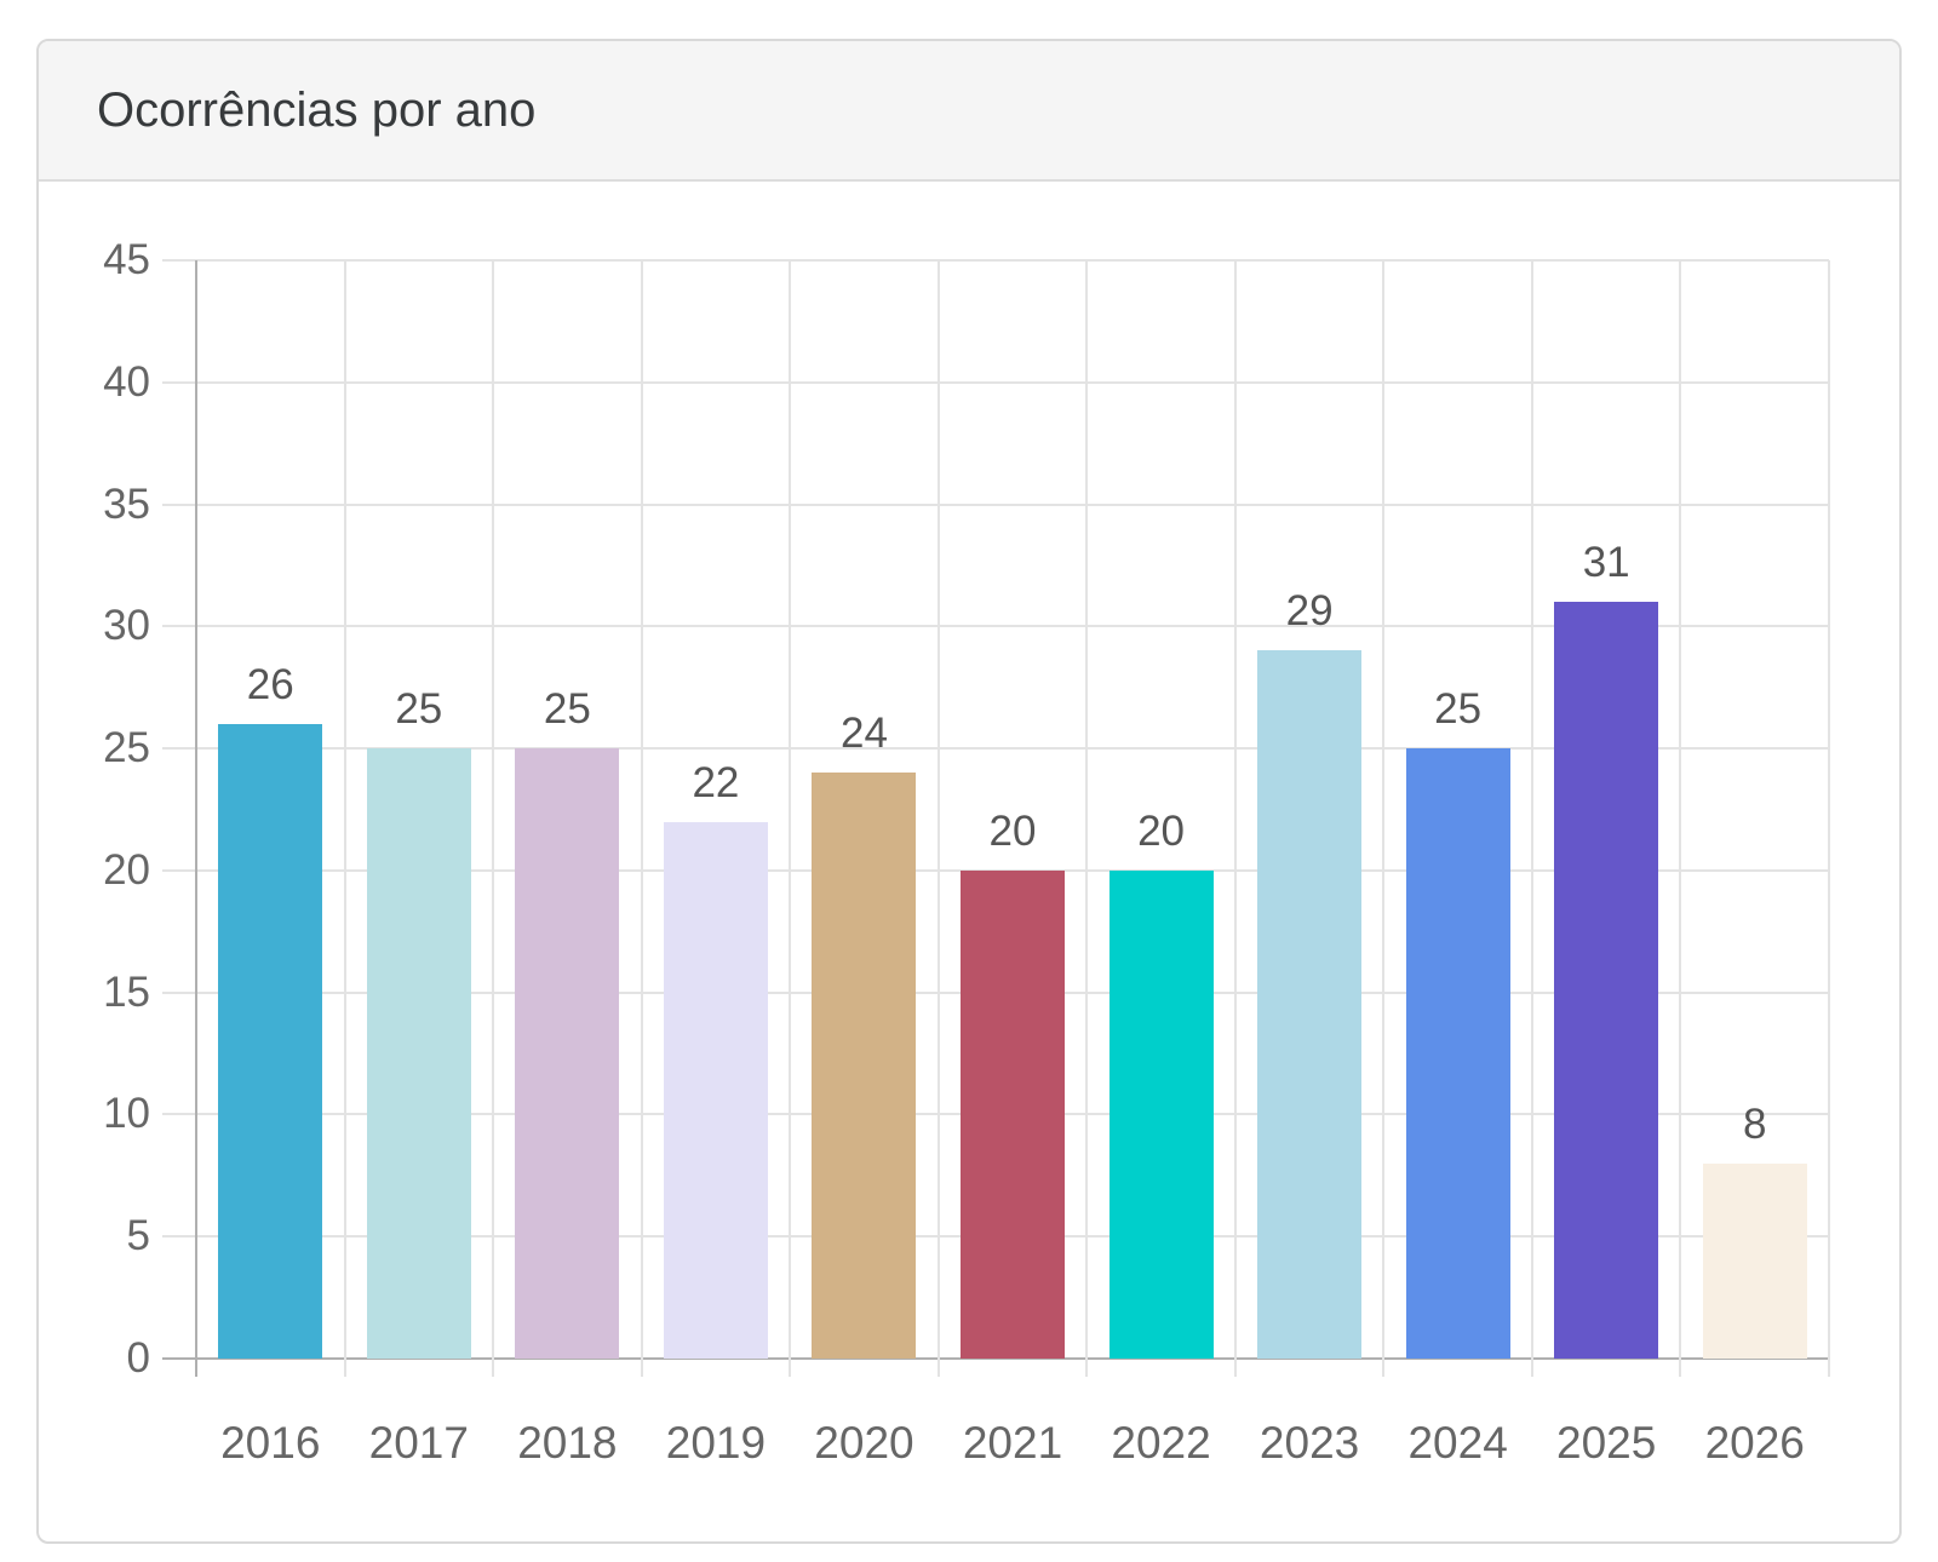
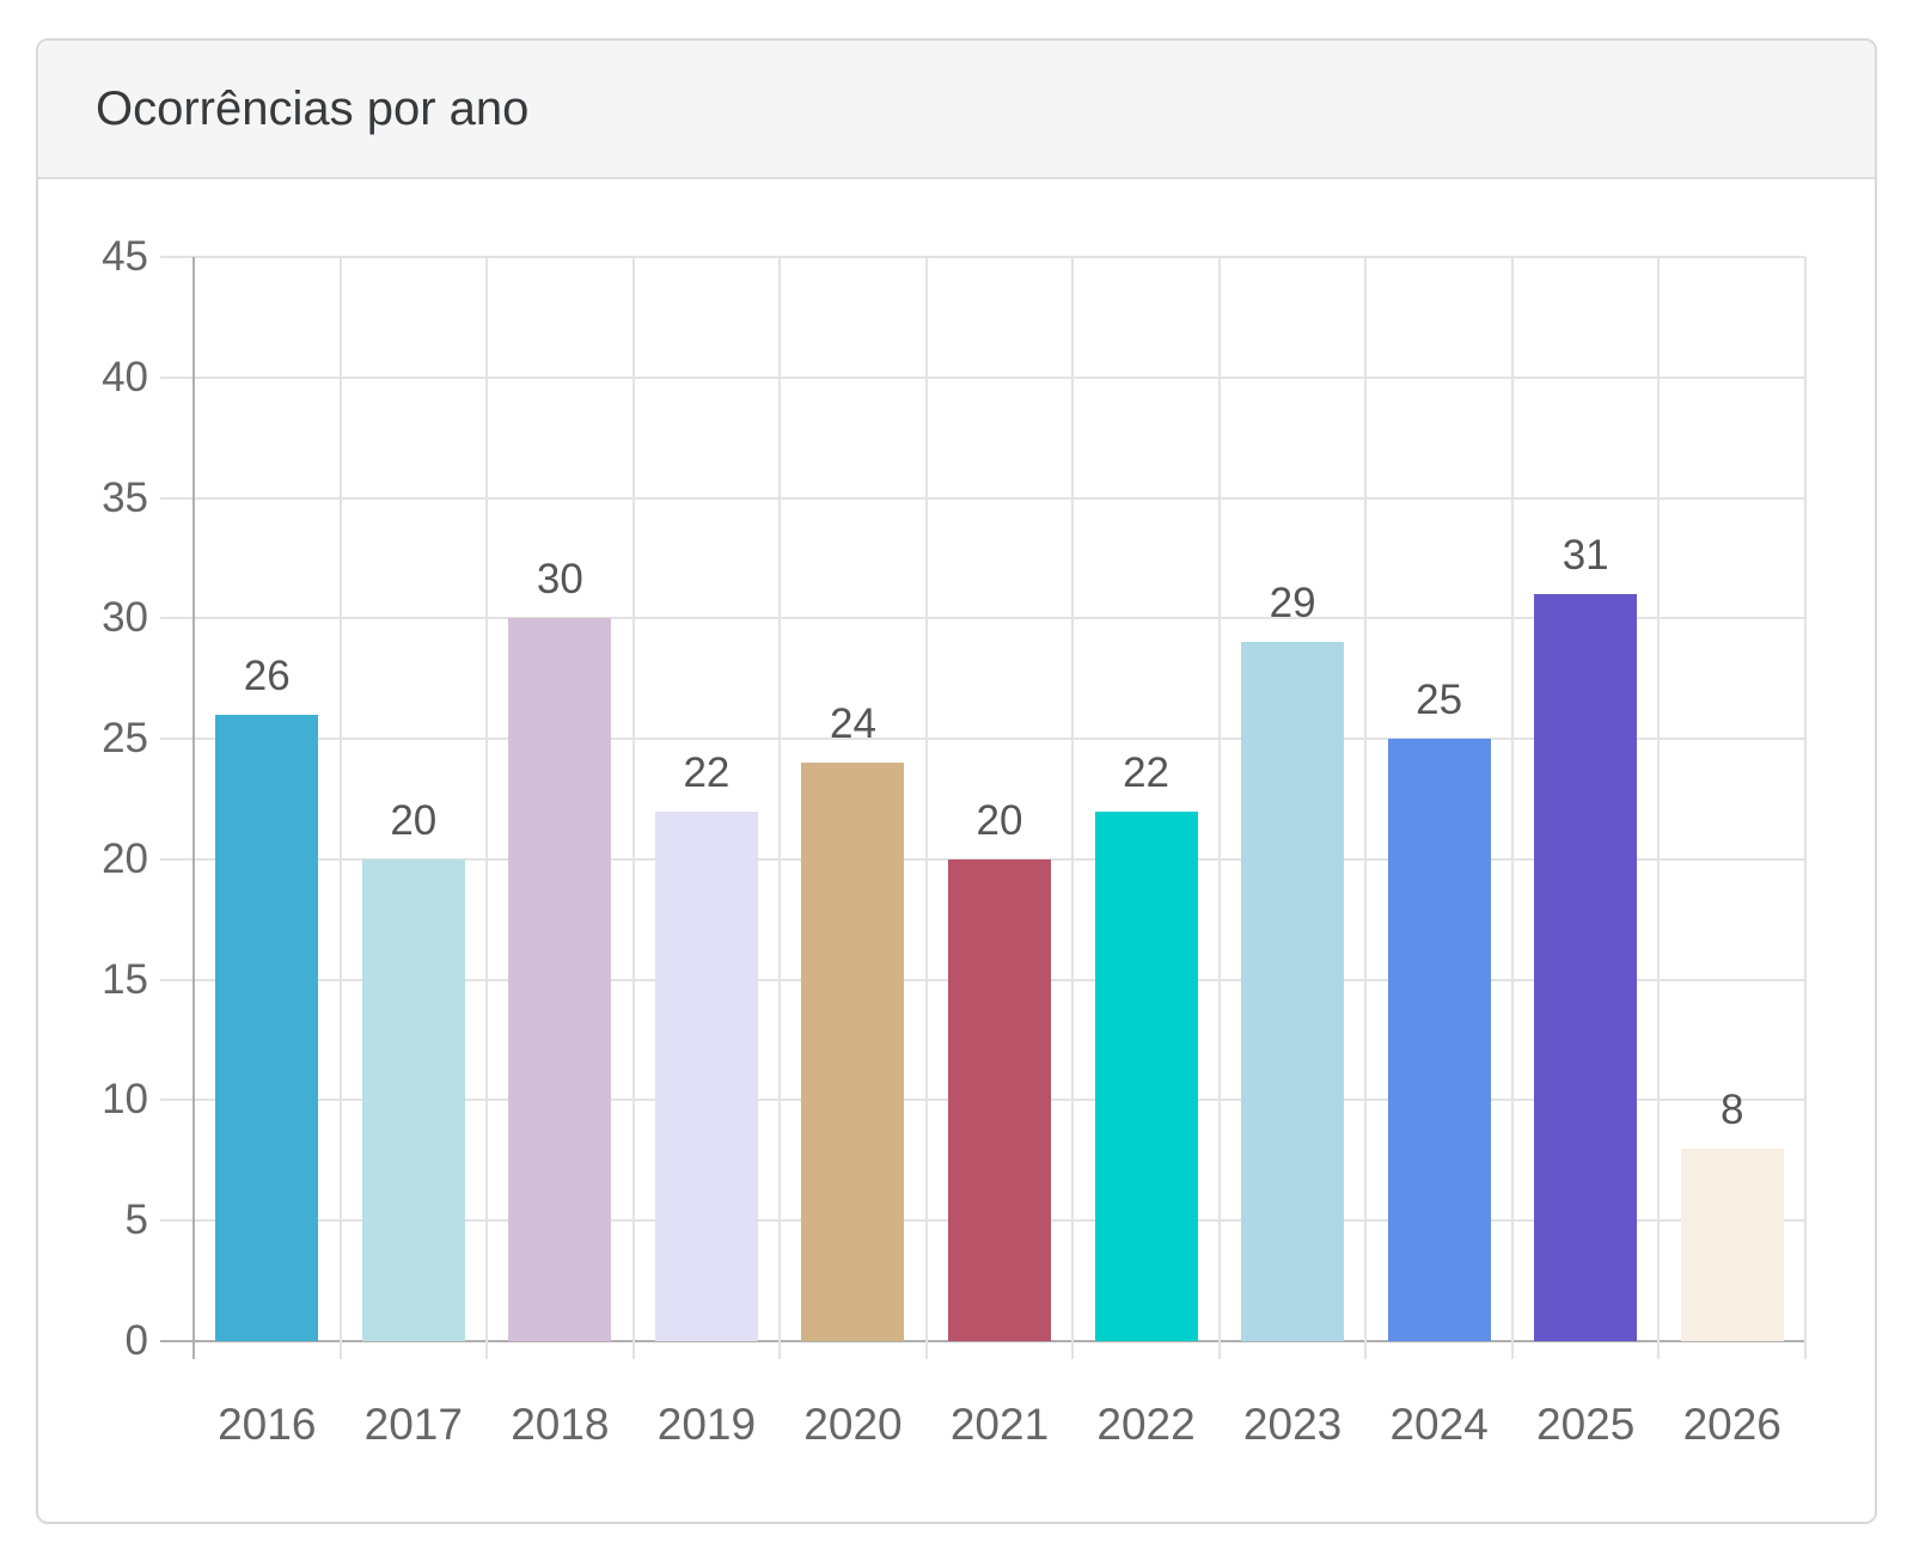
2017: 25 -> 20
2018: 25 -> 30
2022: 20 -> 22
